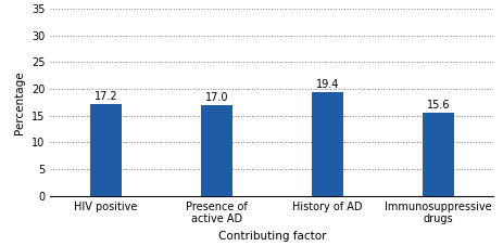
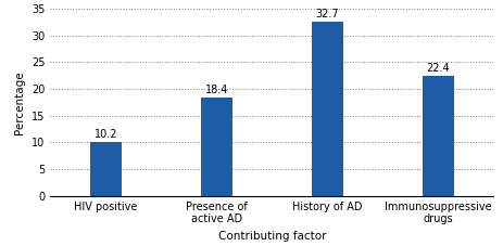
HIV positive: 17.2 -> 10.2
Presence of active AD: 17.0 -> 18.4
History of AD: 19.4 -> 32.7
Immunosuppressive drugs: 15.6 -> 22.4
